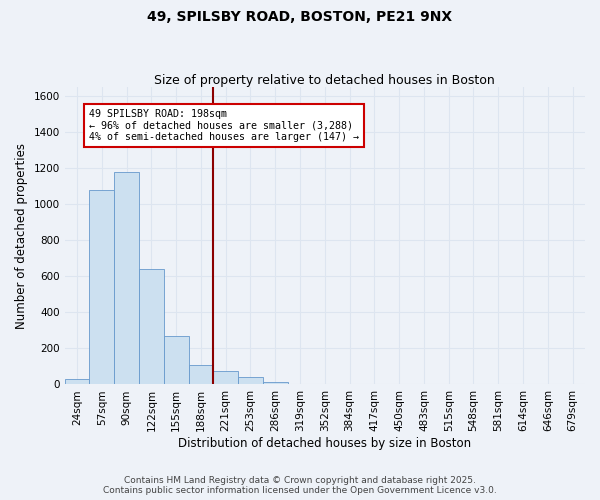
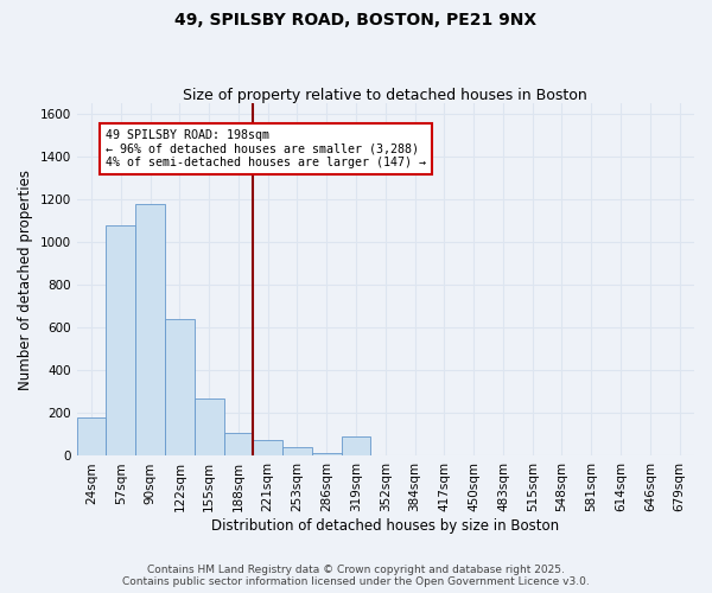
24sqm: 30 -> 180
319sqm: 0 -> 90
